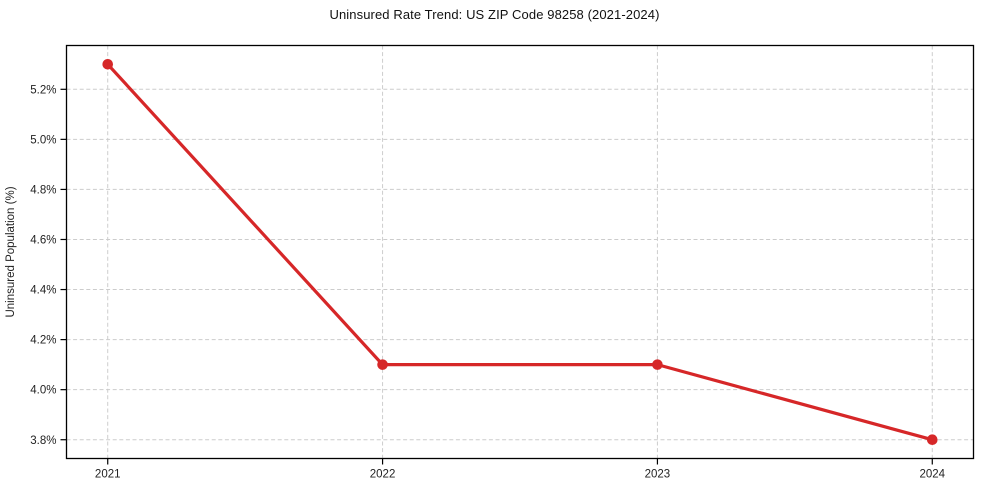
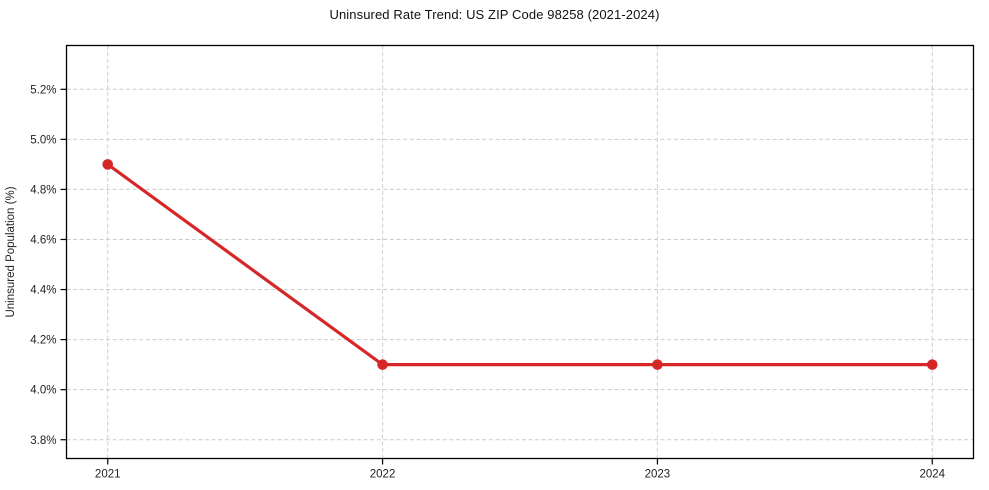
2021: 5.3% -> 4.9%
2024: 3.8% -> 4.1%
